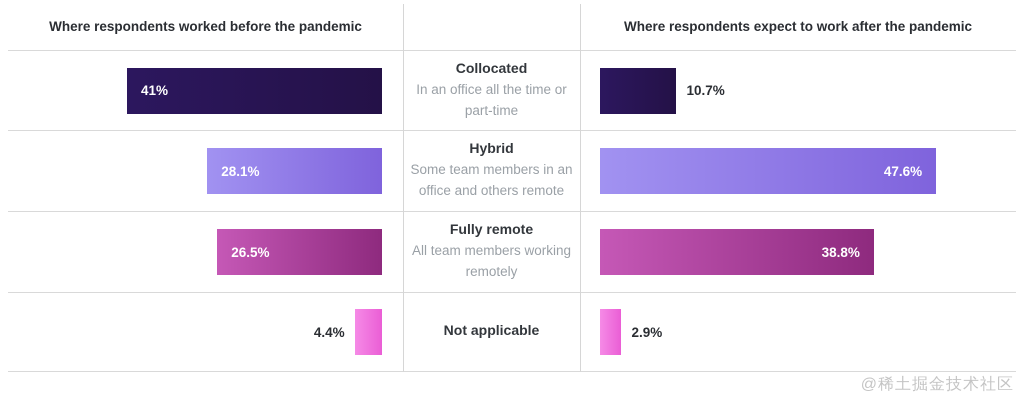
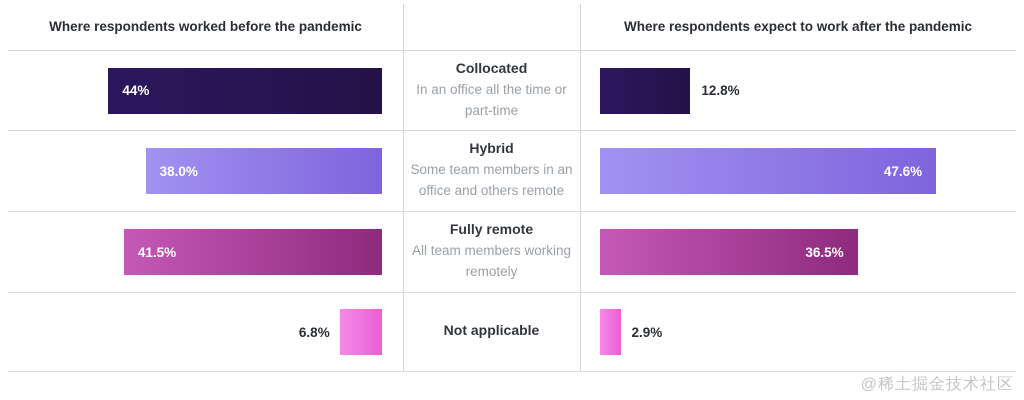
Where respondents worked before the pandemic/Collocated: 41% -> 44%
Where respondents expect to work after the pandemic/Collocated: 10.7% -> 12.8%
Where respondents worked before the pandemic/Hybrid: 28.1% -> 38.0%
Where respondents worked before the pandemic/Fully remote: 26.5% -> 41.5%
Where respondents expect to work after the pandemic/Fully remote: 38.8% -> 36.5%
Where respondents worked before the pandemic/Not applicable: 4.4% -> 6.8%
